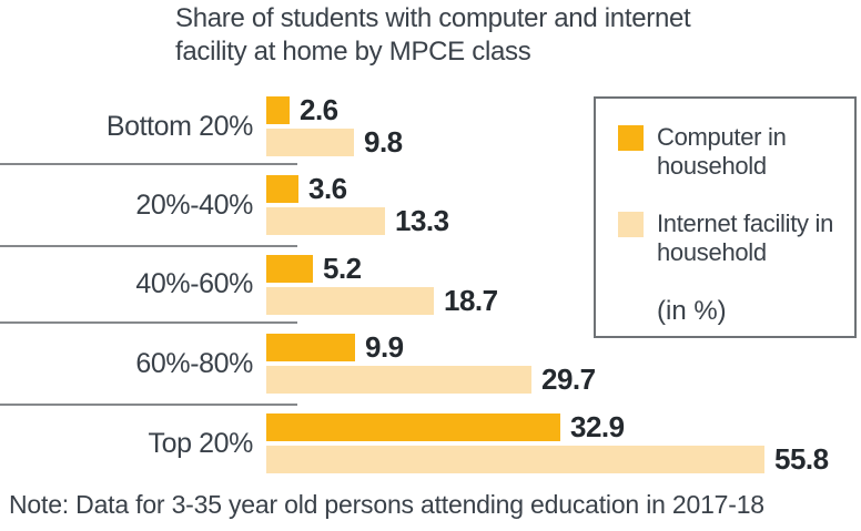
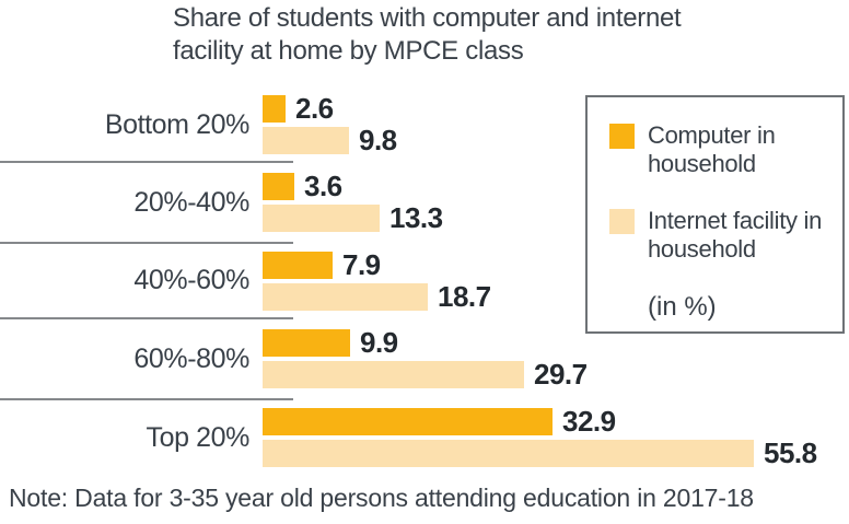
Computer in household/40%-60%: 5.2 -> 7.9
